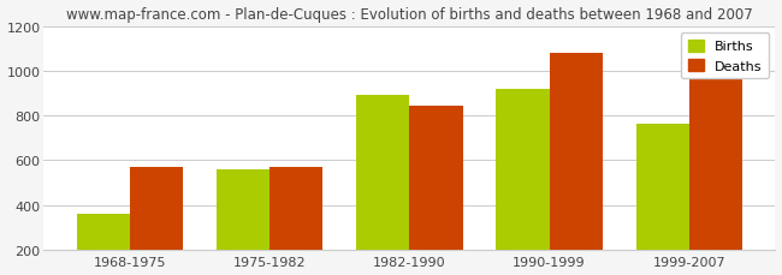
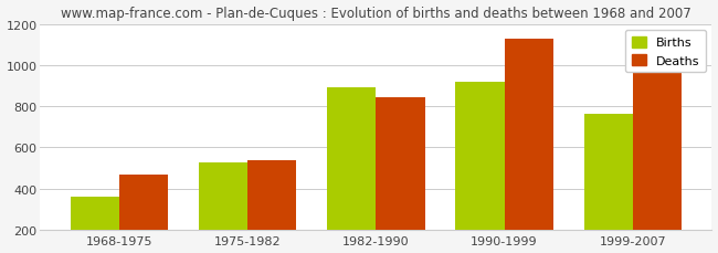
Deaths/1968-1975: 570 -> 470
Births/1975-1982: 560 -> 520
Deaths/1975-1982: 570 -> 540
Deaths/1990-1999: 1080 -> 1130
